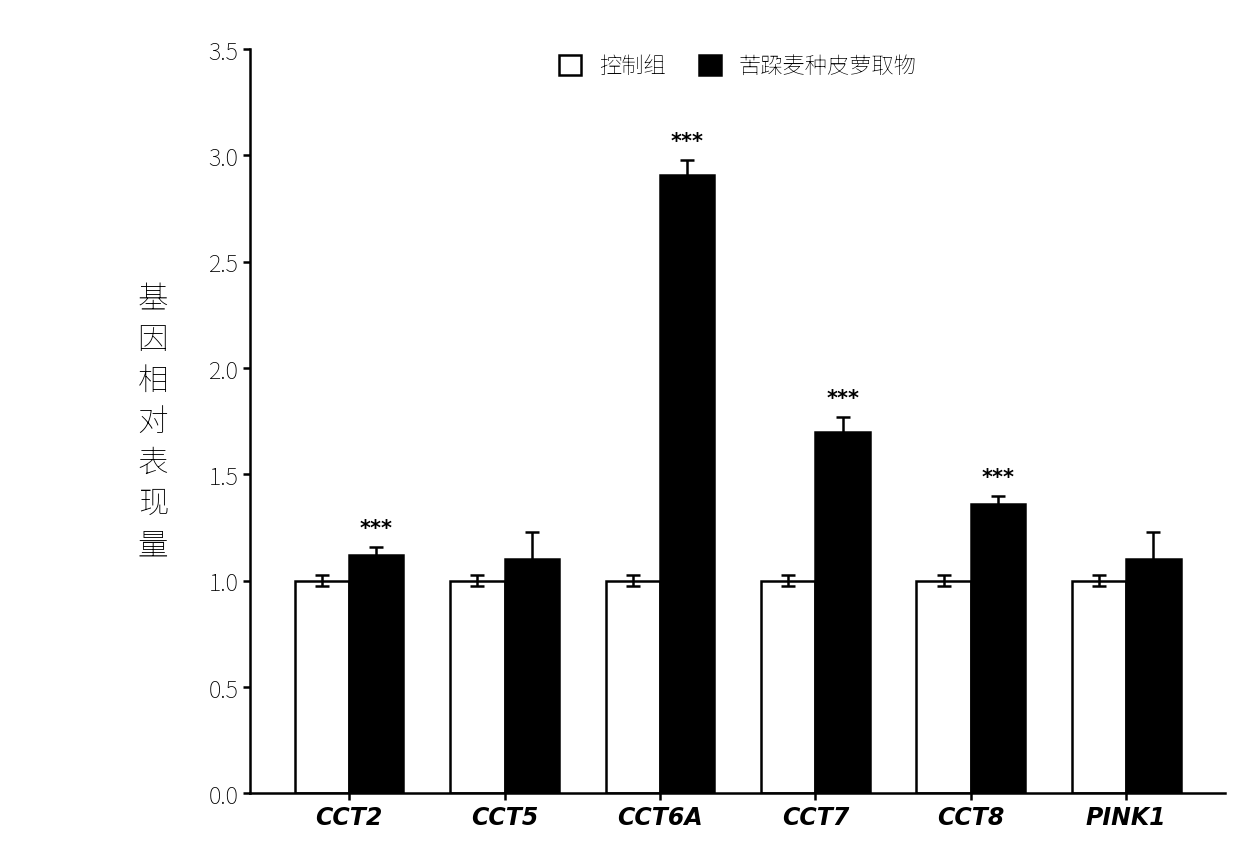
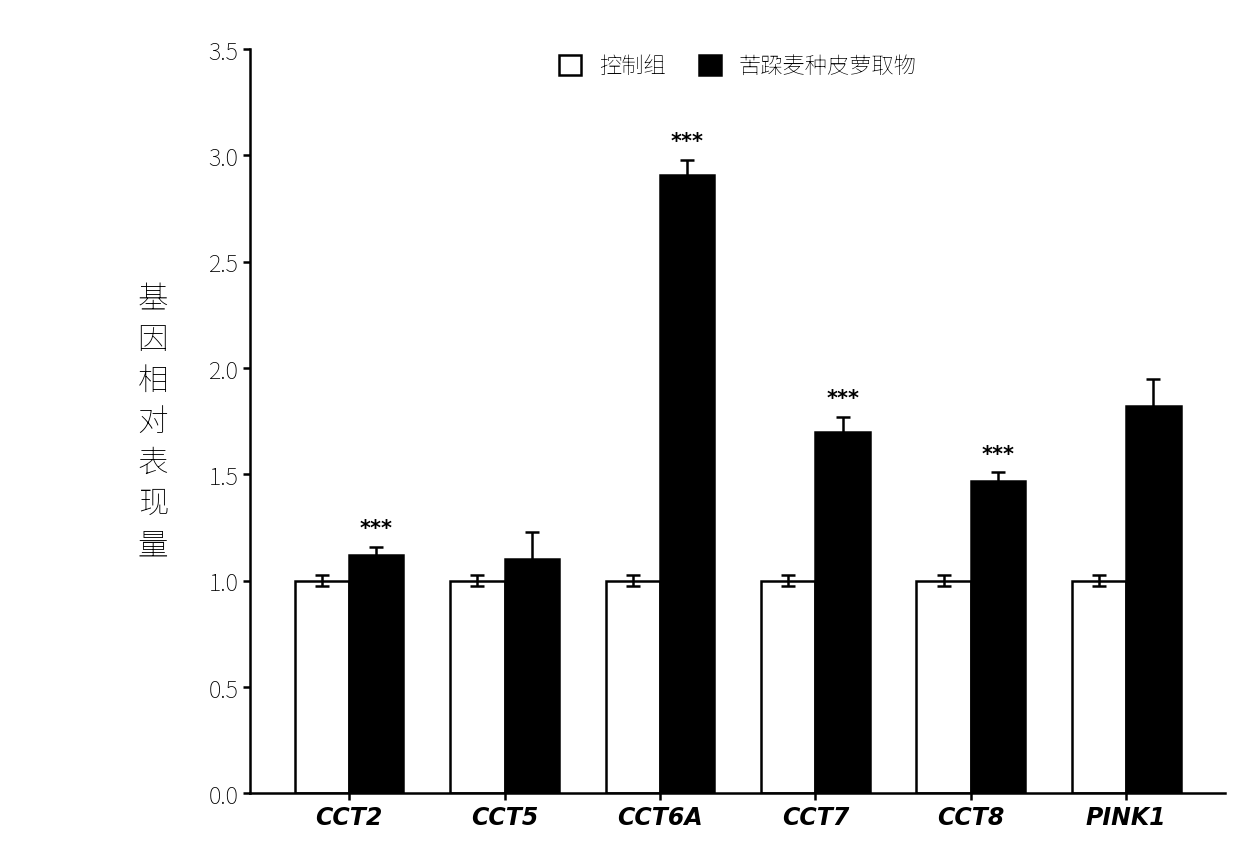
苦跥麦种皮萝取物/CCT8: 1.36 -> 1.47
苦跥麦种皮萝取物/PINK1: 1.10 -> 1.82
